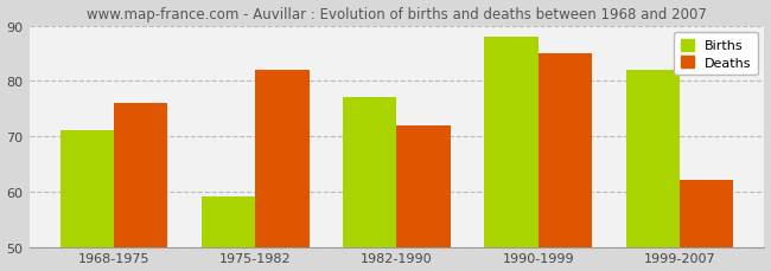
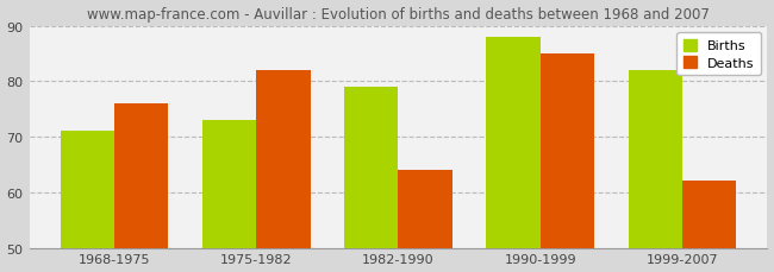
Births/1975-1982: 59 -> 73
Births/1982-1990: 77 -> 79
Deaths/1982-1990: 72 -> 64
